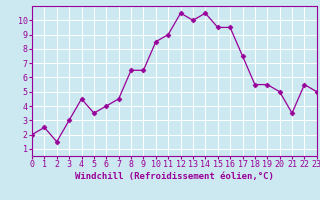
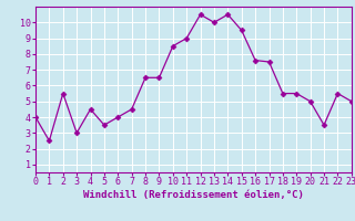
0: 2.0 -> 4.0
2: 1.5 -> 5.5
16: 9.5 -> 7.6
